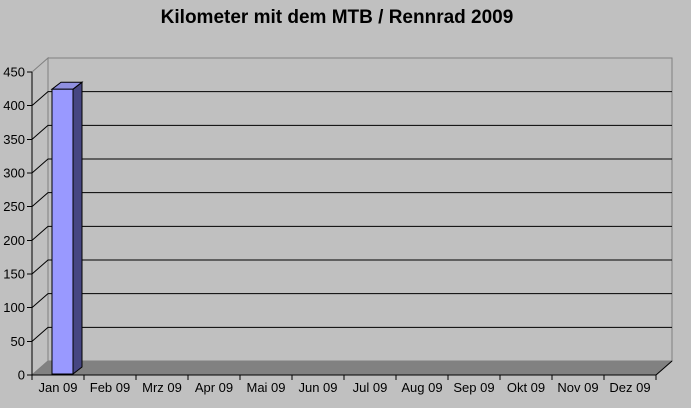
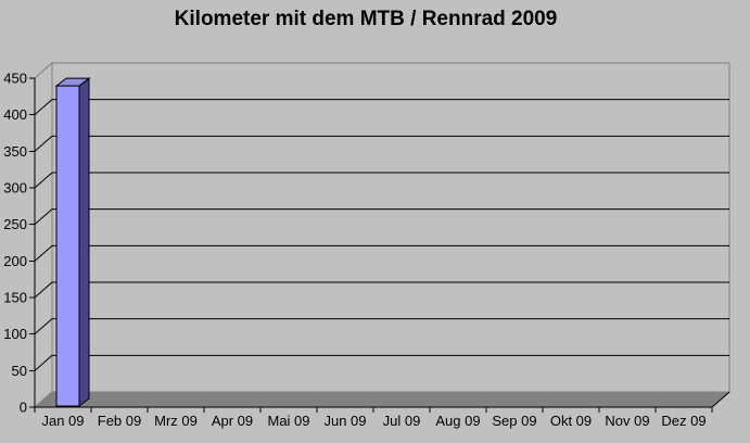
Jan 09: 420 -> 440
